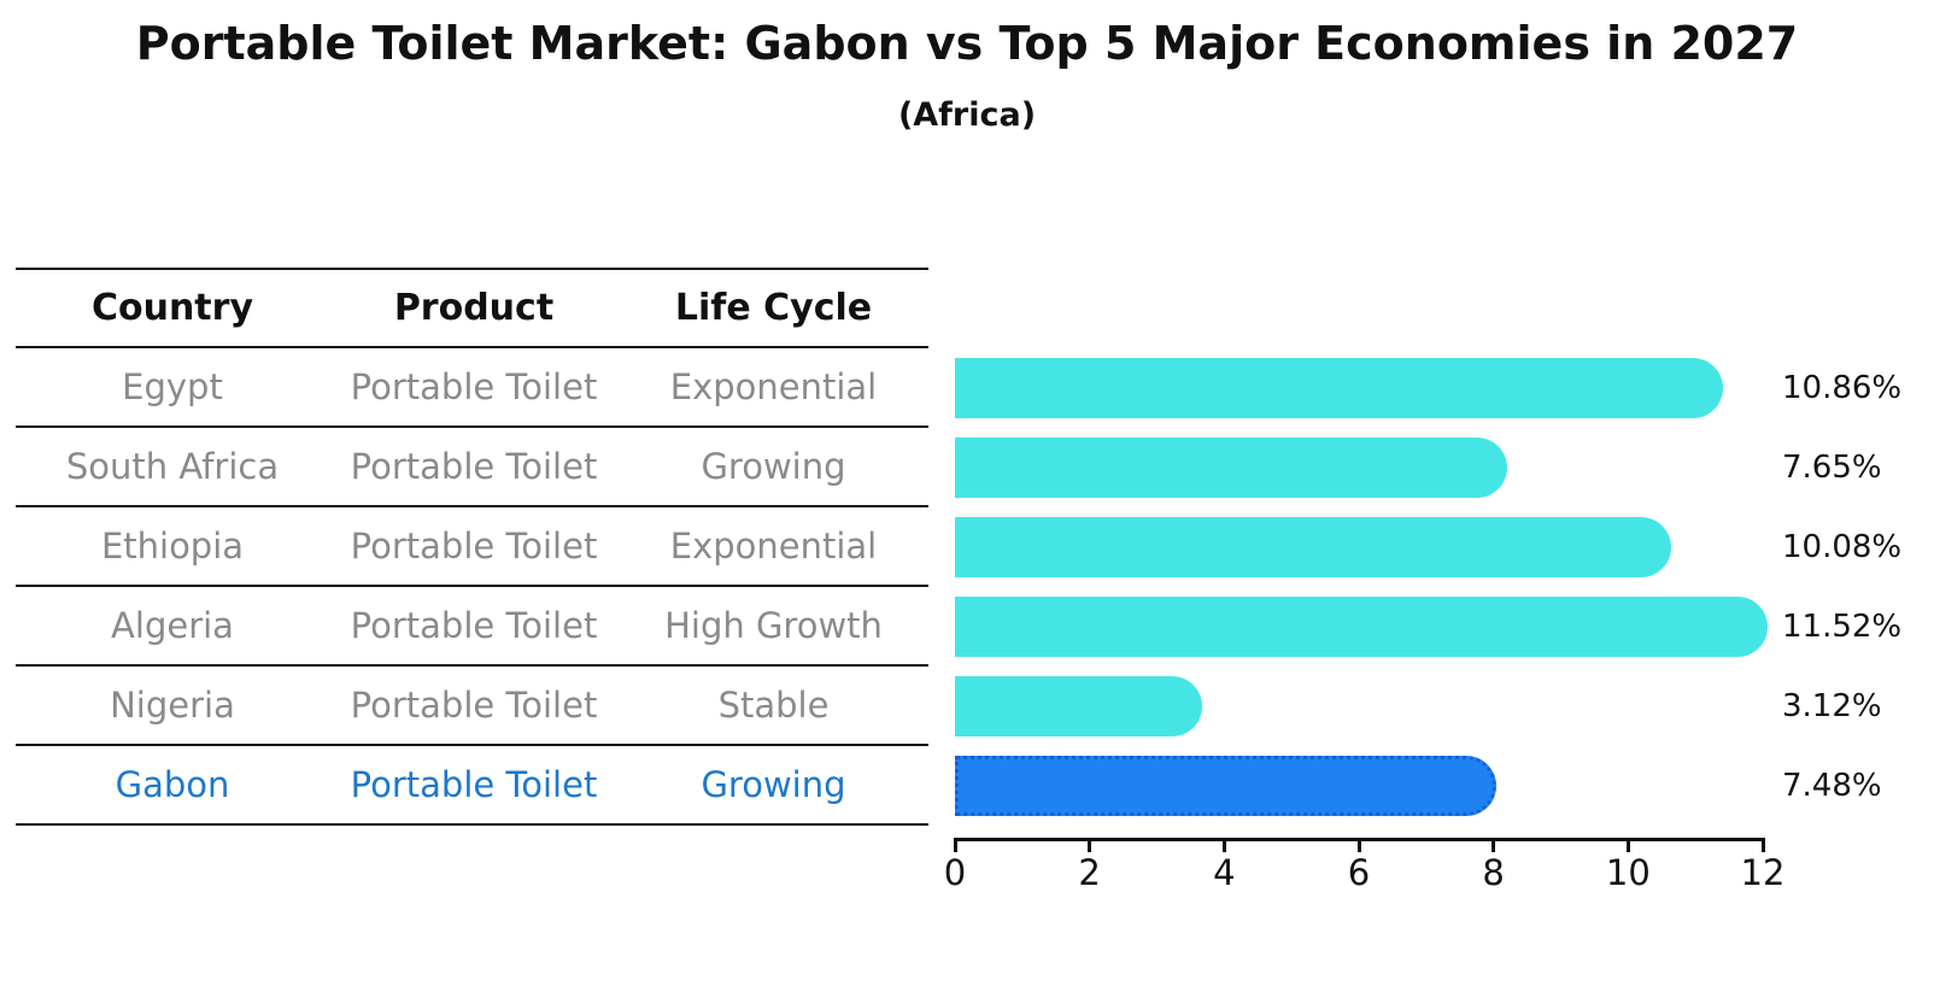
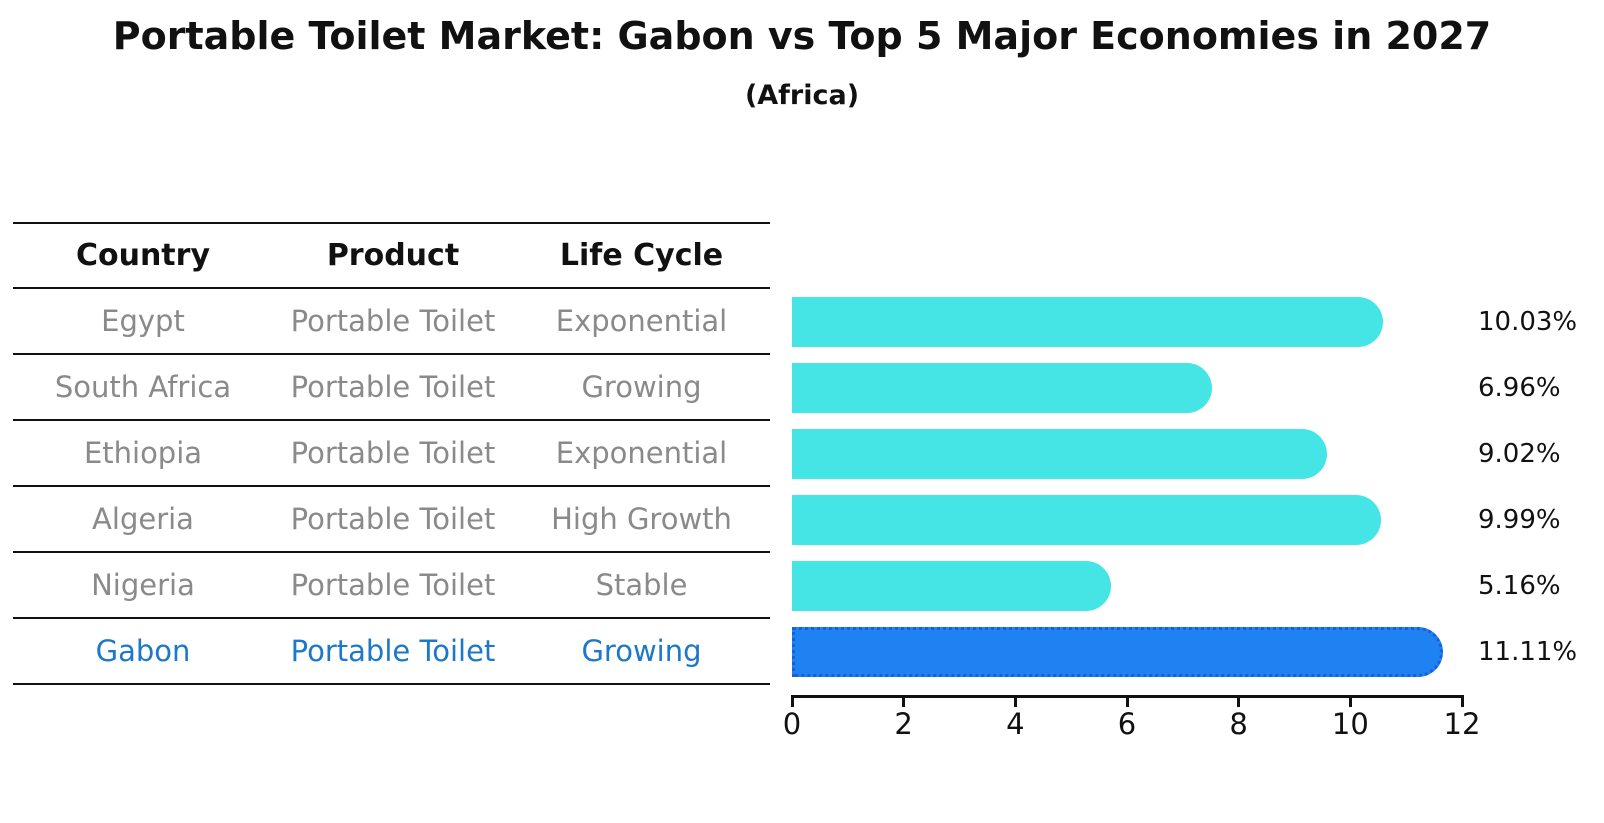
Egypt: 10.86% -> 10.03%
South Africa: 7.65% -> 6.96%
Ethiopia: 10.08% -> 9.02%
Algeria: 11.52% -> 9.99%
Nigeria: 3.12% -> 5.16%
Gabon: 7.48% -> 11.11%
